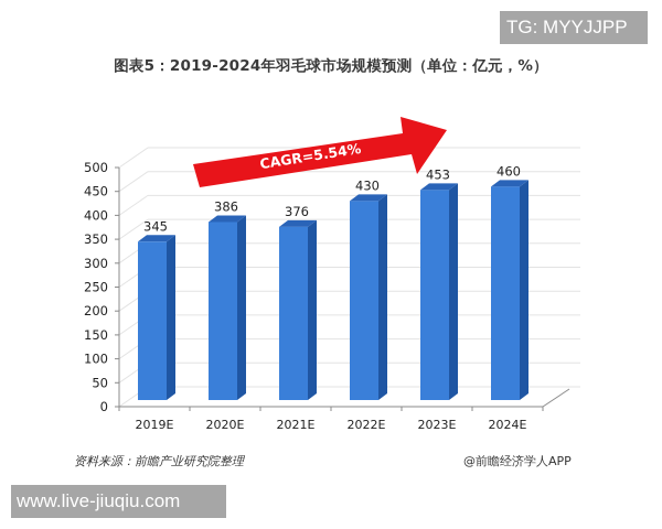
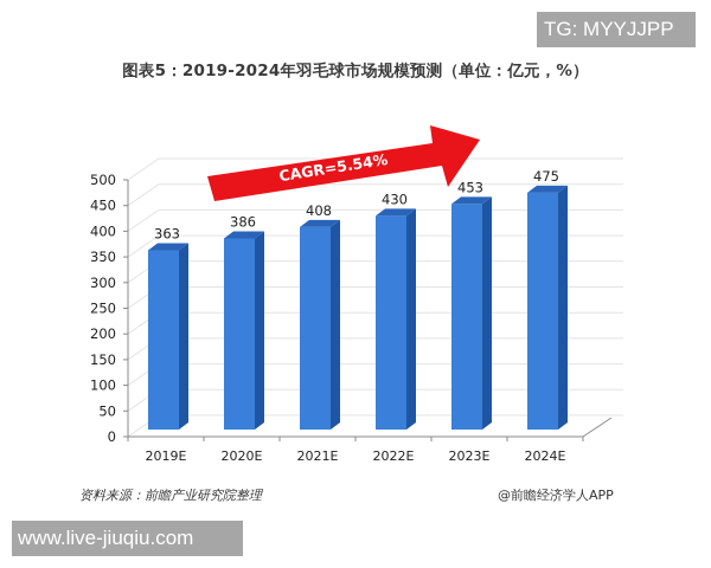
2019E: 345 -> 363
2021E: 376 -> 408
2024E: 460 -> 475
